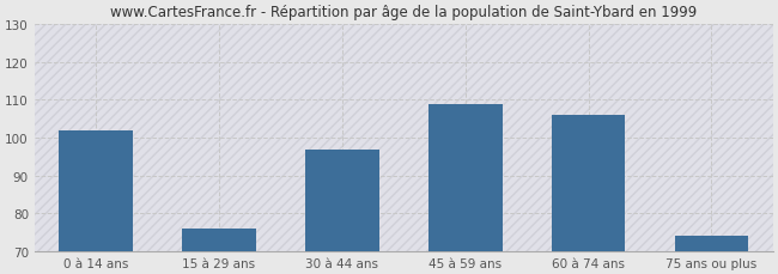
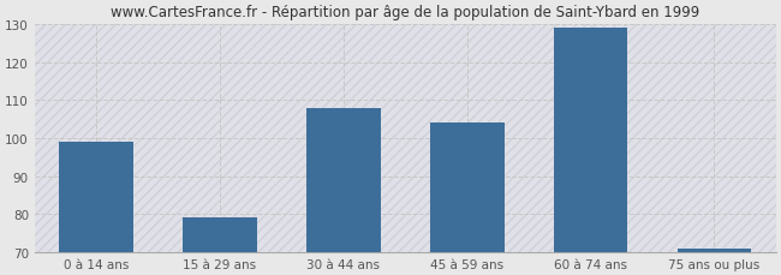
0 à 14 ans: 102 -> 99
15 à 29 ans: 76 -> 79
30 à 44 ans: 97 -> 108
45 à 59 ans: 109 -> 104
60 à 74 ans: 106 -> 129
75 ans ou plus: 74 -> 71
